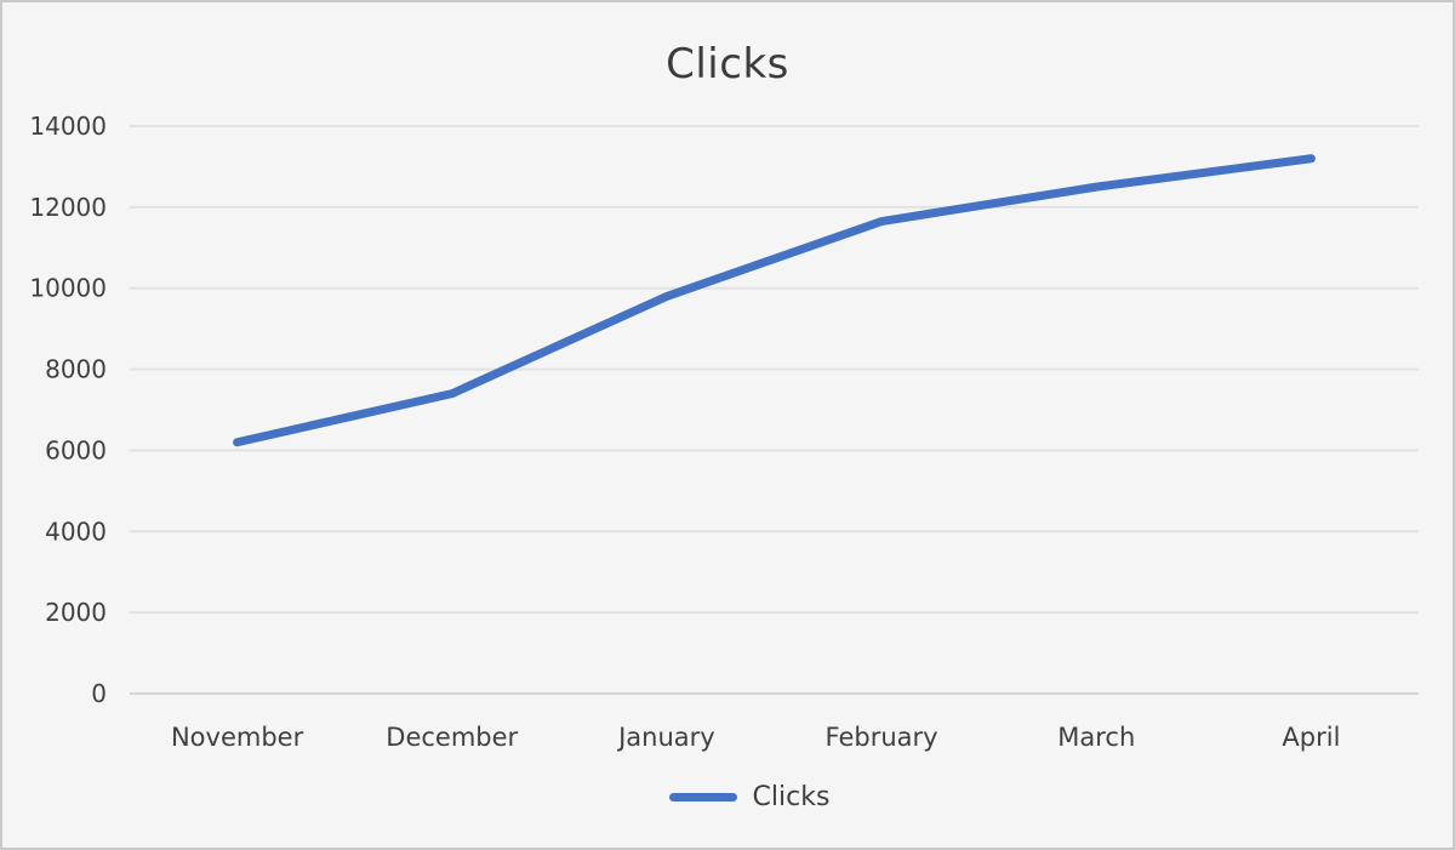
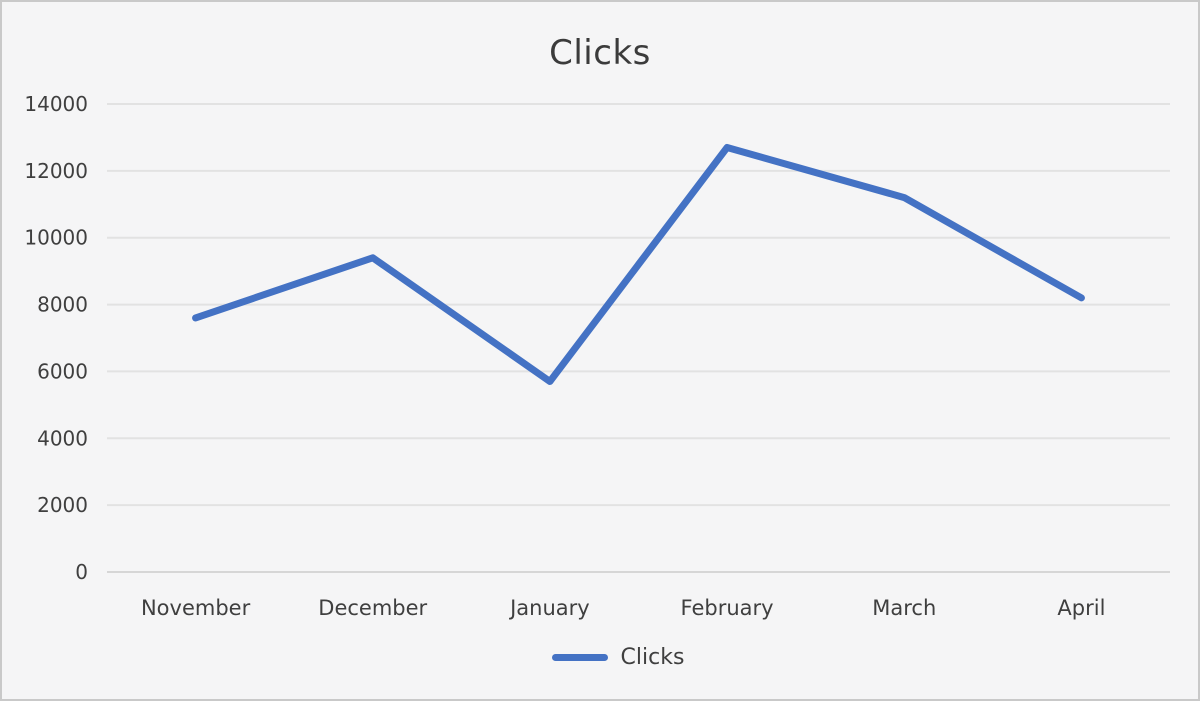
November: 6200 -> 7600
December: 7400 -> 9400
January: 9800 -> 5700
February: 11600 -> 12700
March: 12500 -> 11200
April: 13200 -> 8200
